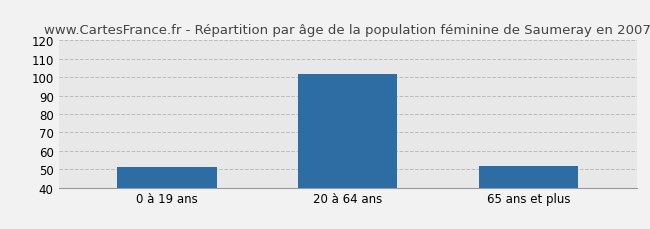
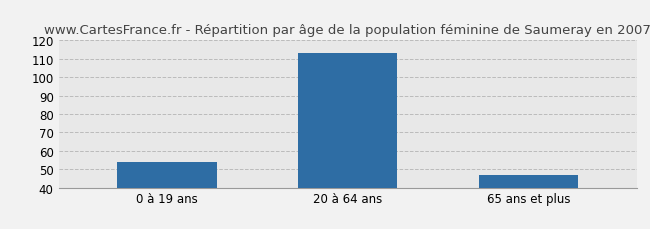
0 à 19 ans: 51 -> 54
20 à 64 ans: 102 -> 113
65 ans et plus: 52 -> 47
